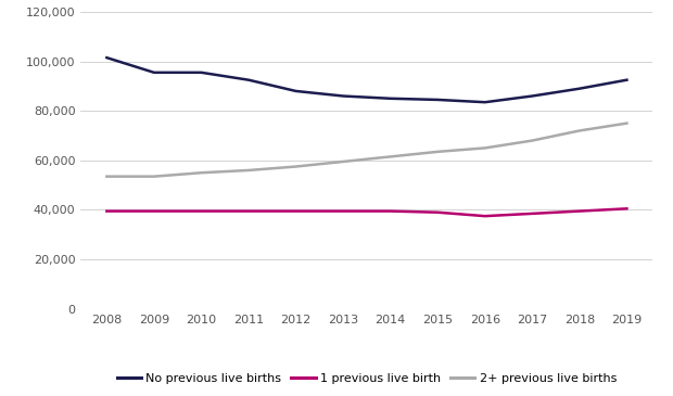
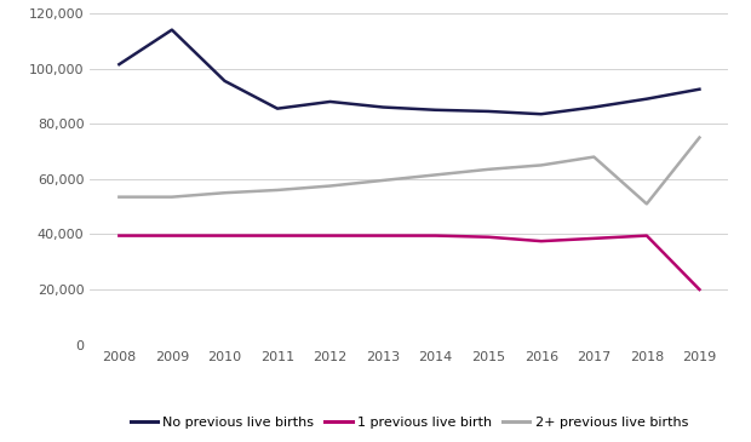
No previous live births/2009: 95,500 -> 114,000
No previous live births/2011: 92,500 -> 85,500
2+ previous live births/2018: 72,000 -> 51,000
1 previous live birth/2019: 40,500 -> 20,000
